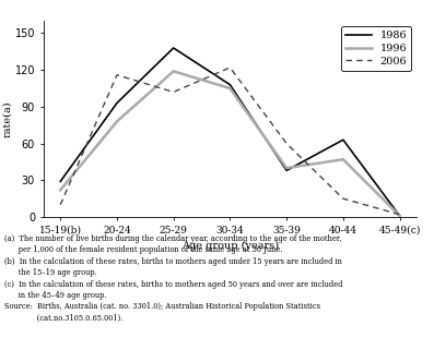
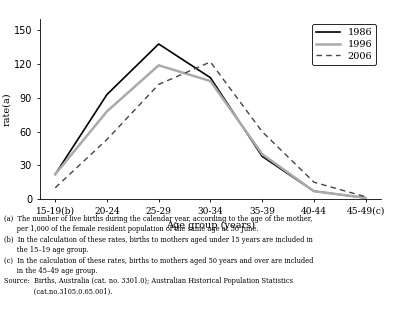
1986/15-19(b): 29 -> 22
2006/20-24: 116 -> 53
1986/40-44: 63 -> 7
1996/40-44: 47 -> 7
